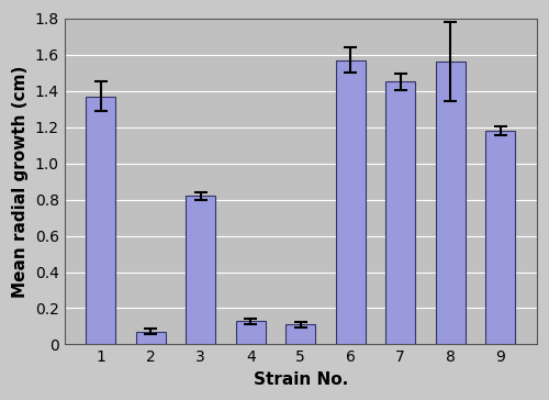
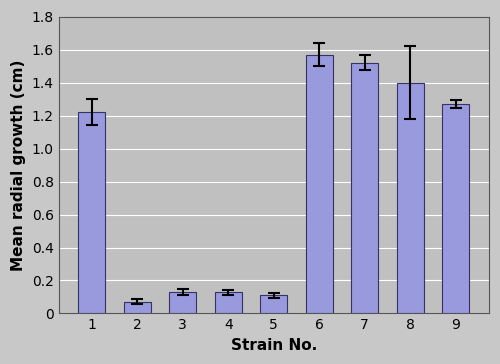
1: 1.37 -> 1.22
3: 0.82 -> 0.13
7: 1.45 -> 1.52
8: 1.56 -> 1.40
9: 1.18 -> 1.27
